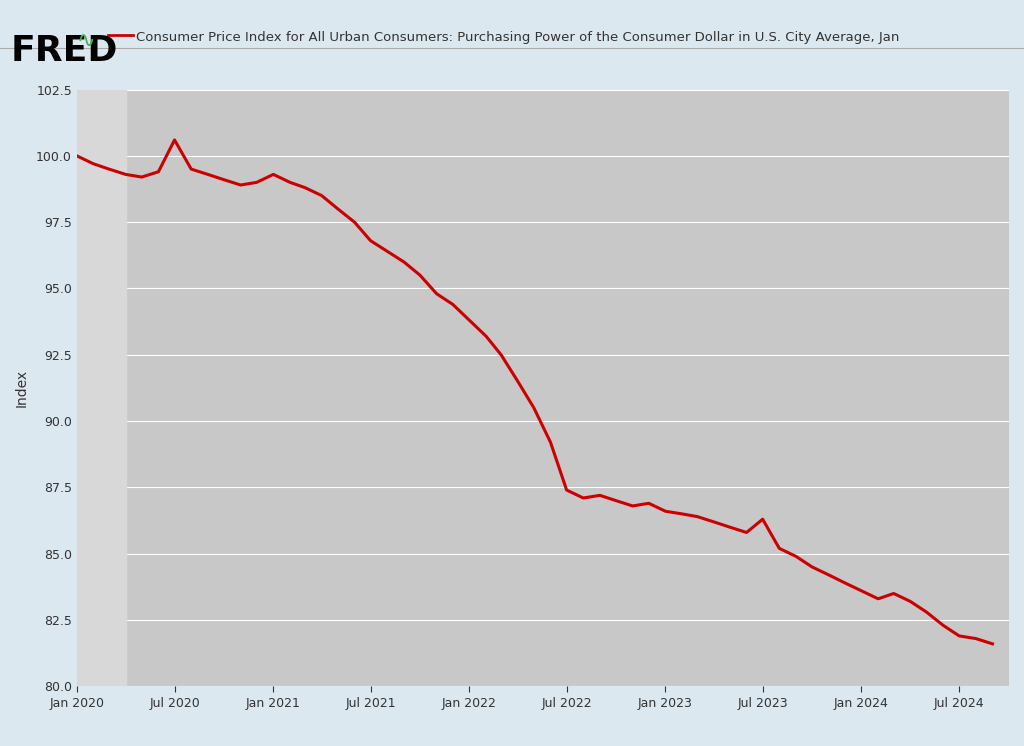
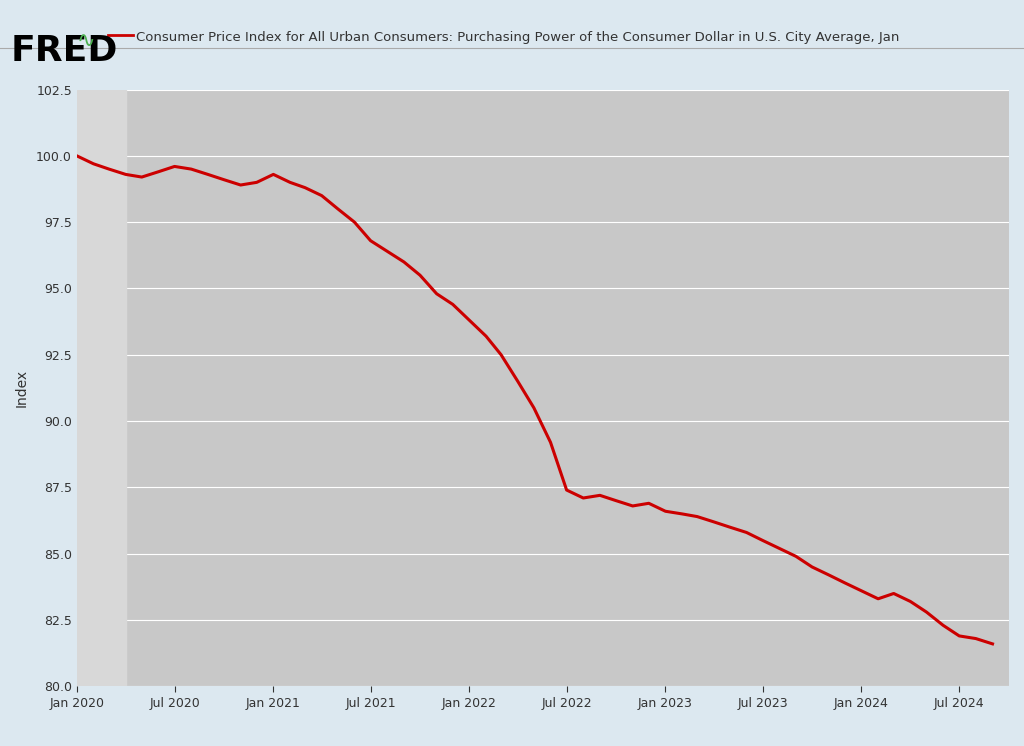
Jul 2020: 100.6 -> 99.6
Jul 2023: 86.3 -> 85.5
